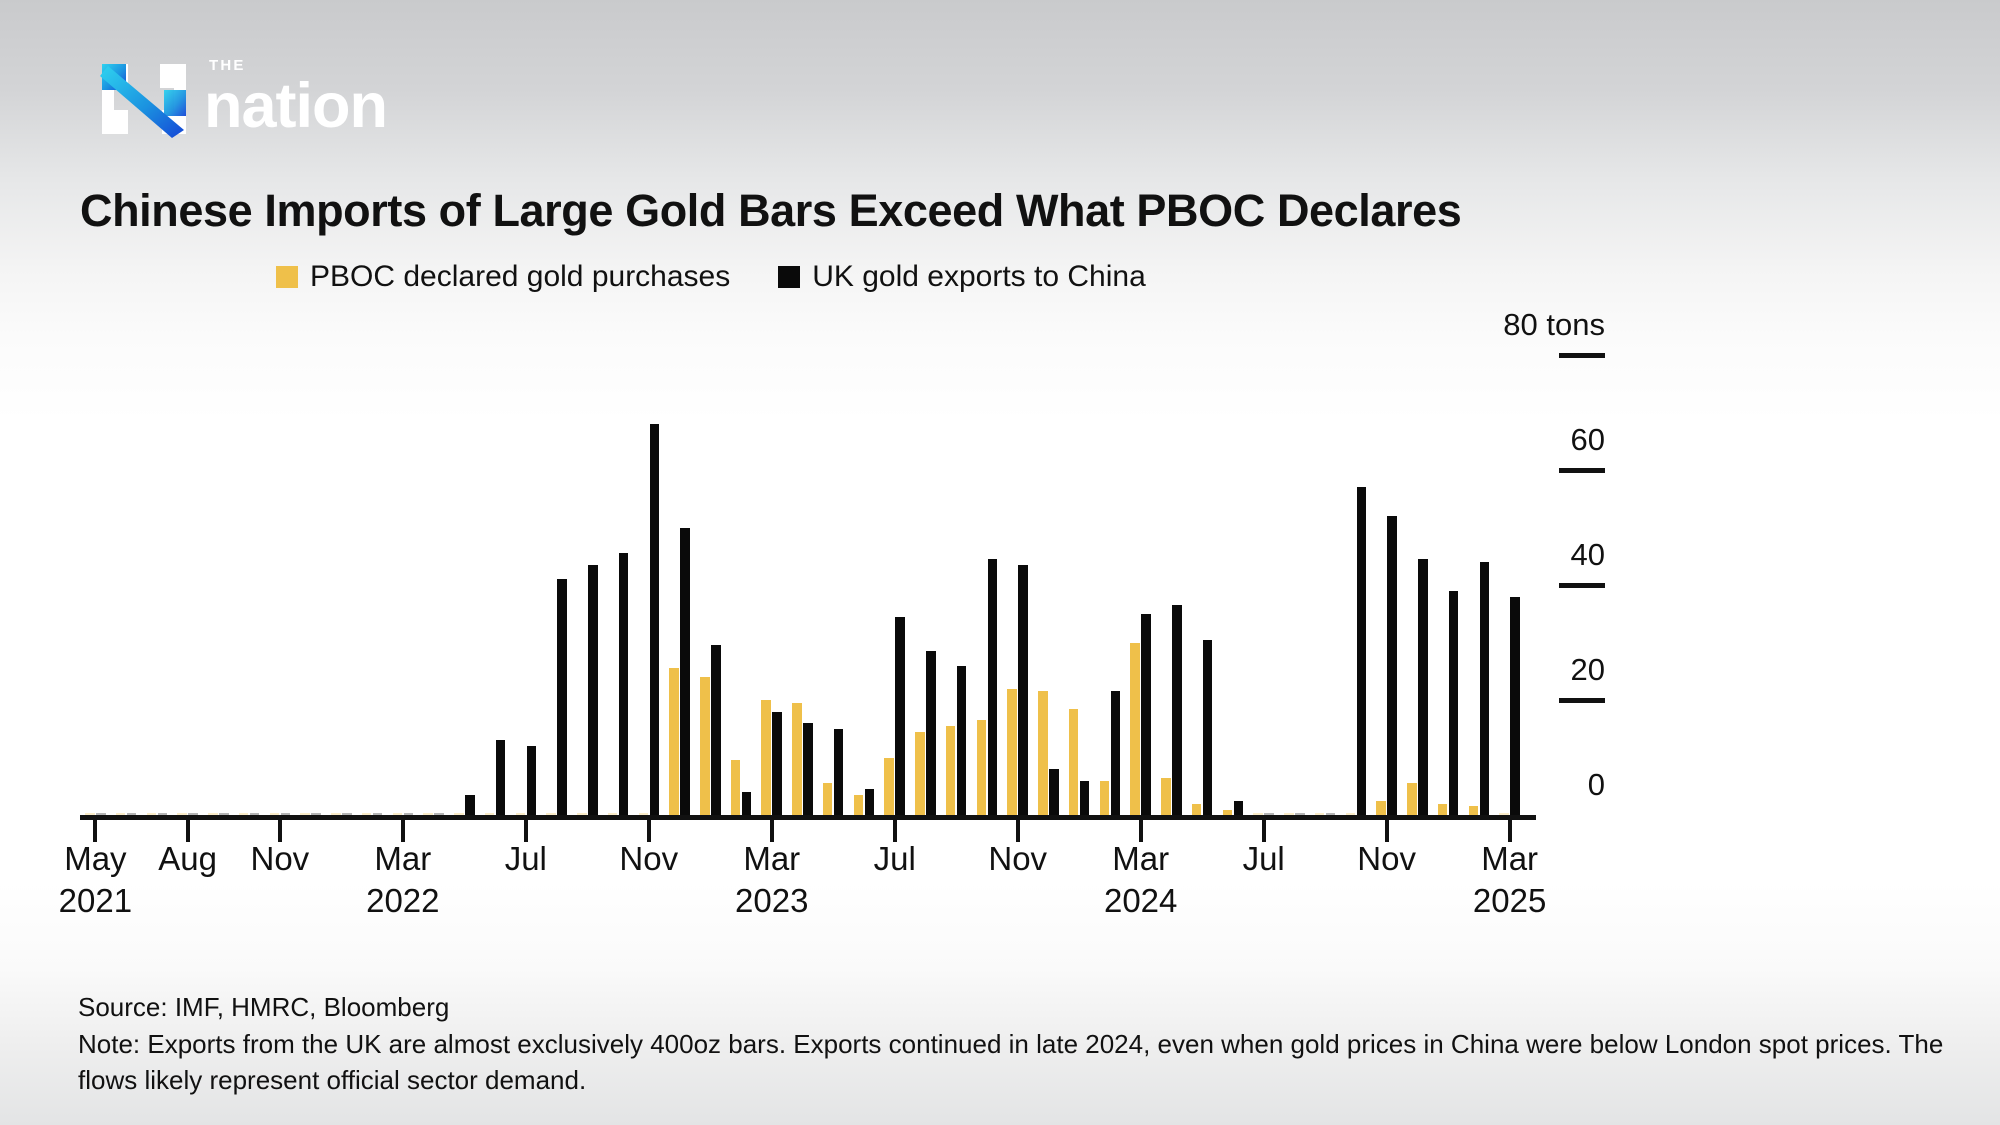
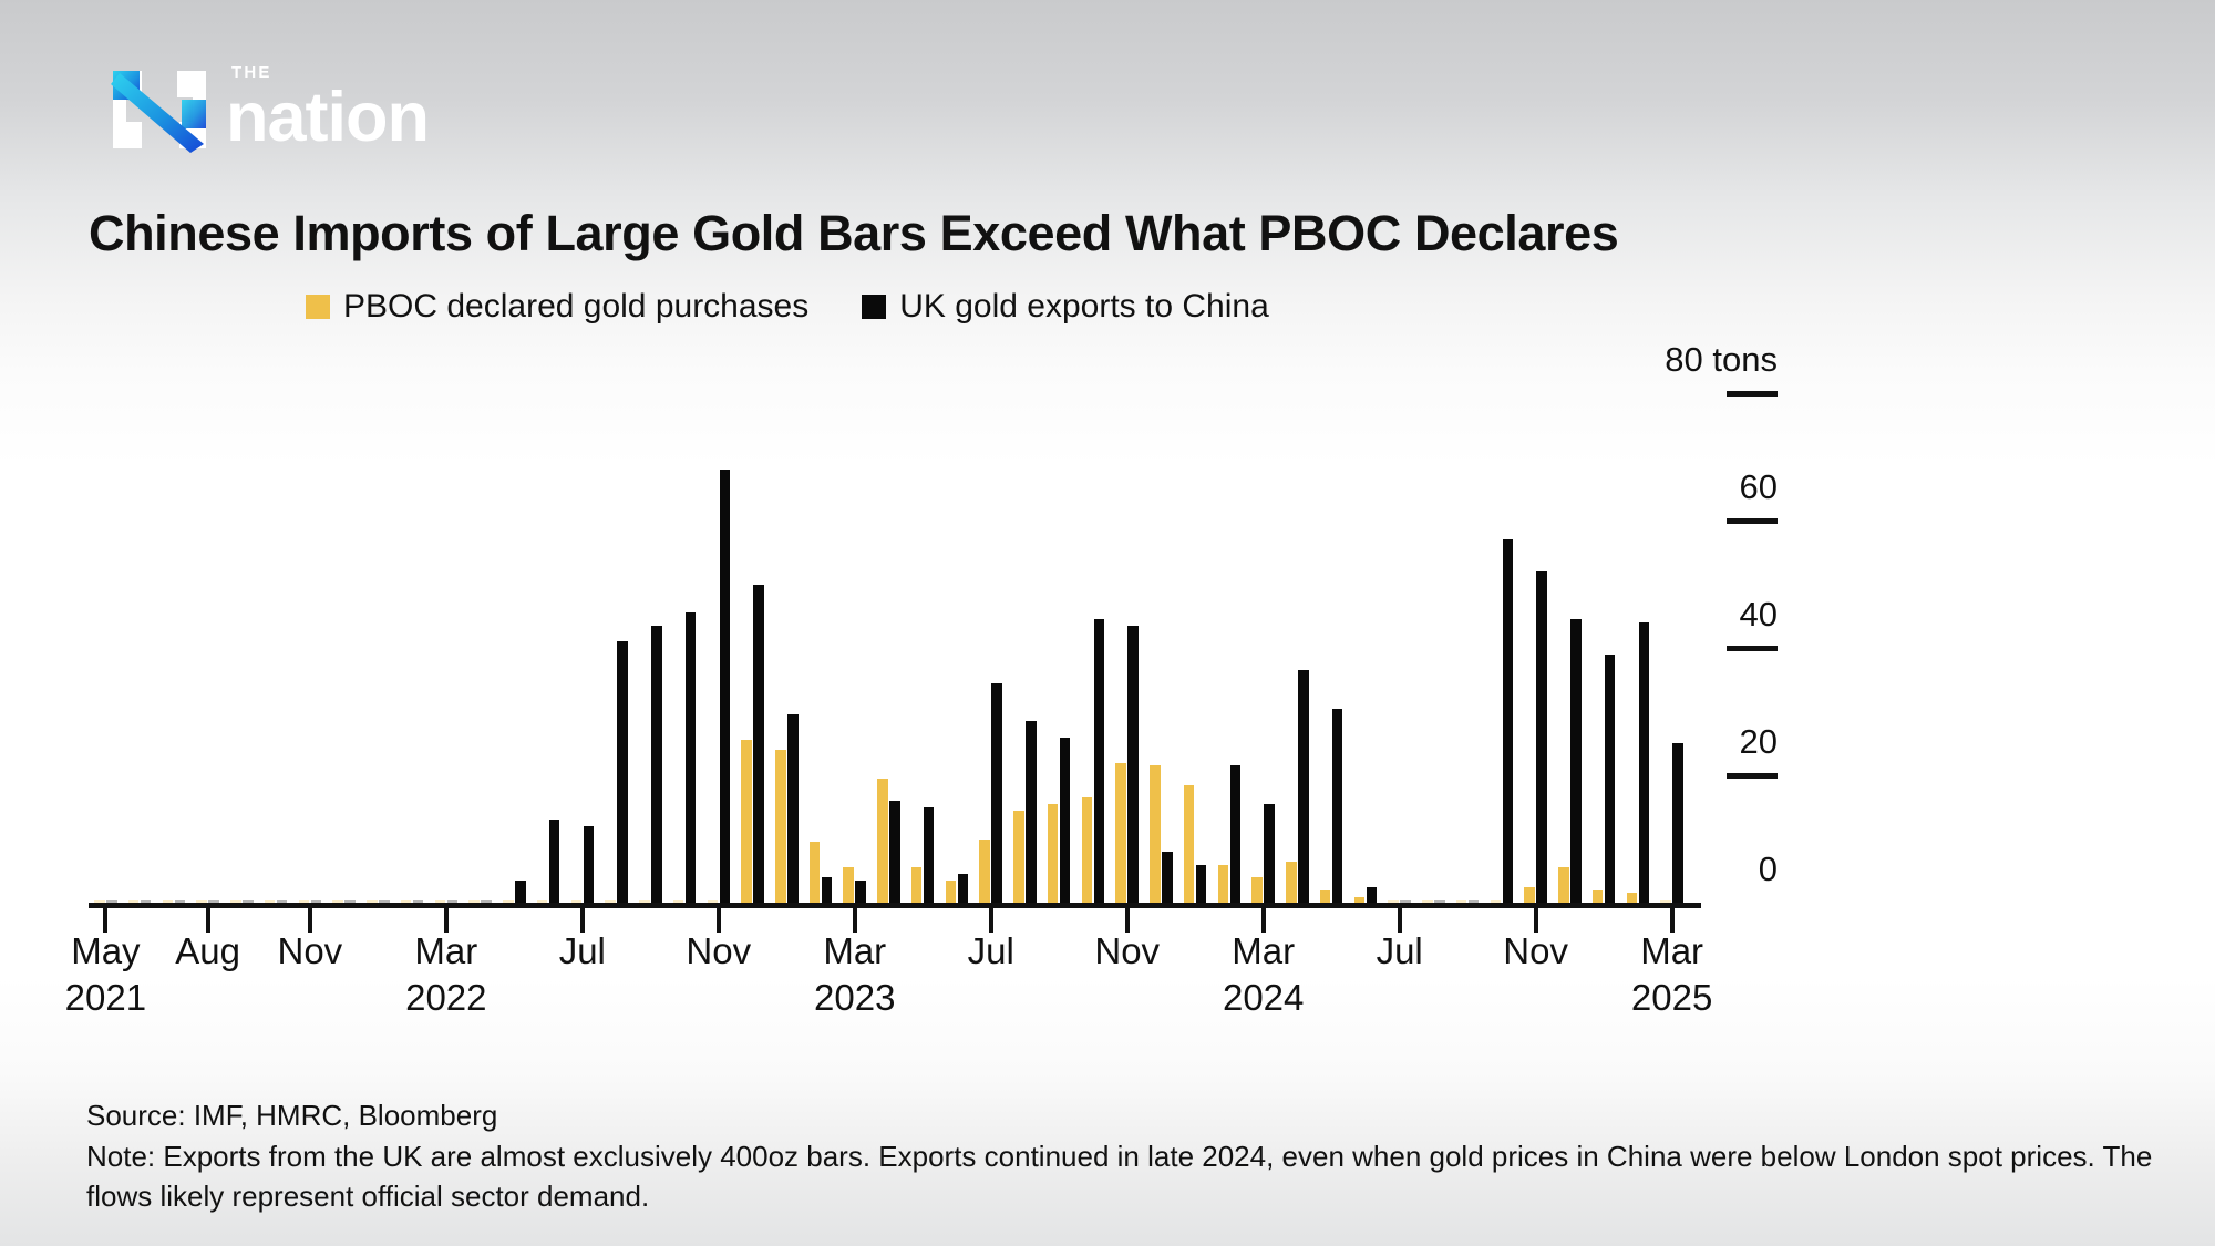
PBOC declared gold purchases/Mar 2023: 20 -> 6
UK gold exports to China/Mar 2023: 18 -> 4
PBOC declared gold purchases/Mar 2024: 30 -> 4
UK gold exports to China/Mar 2024: 35 -> 16
UK gold exports to China/Mar 2025: 38 -> 25
